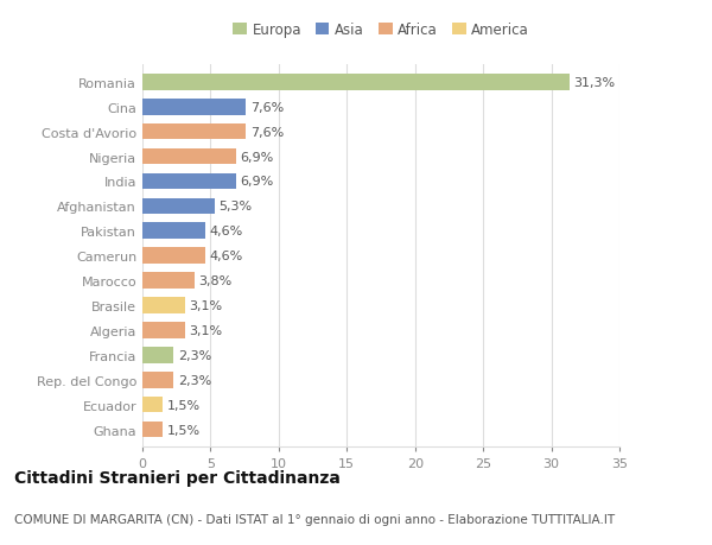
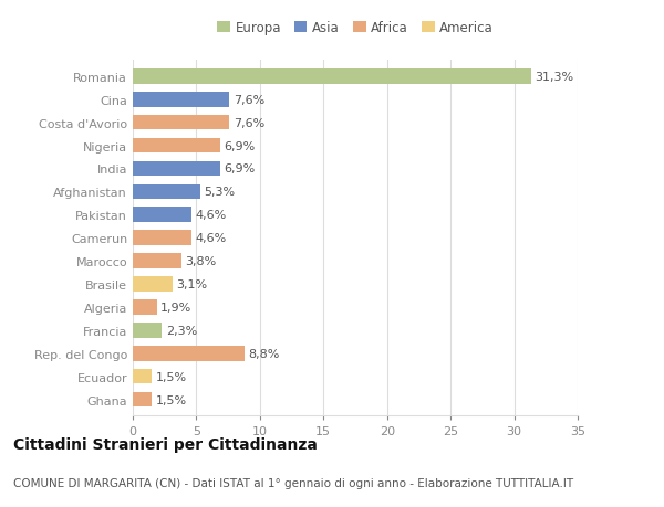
Algeria: 3,1% -> 1,9%
Rep. del Congo: 2,3% -> 8,8%
